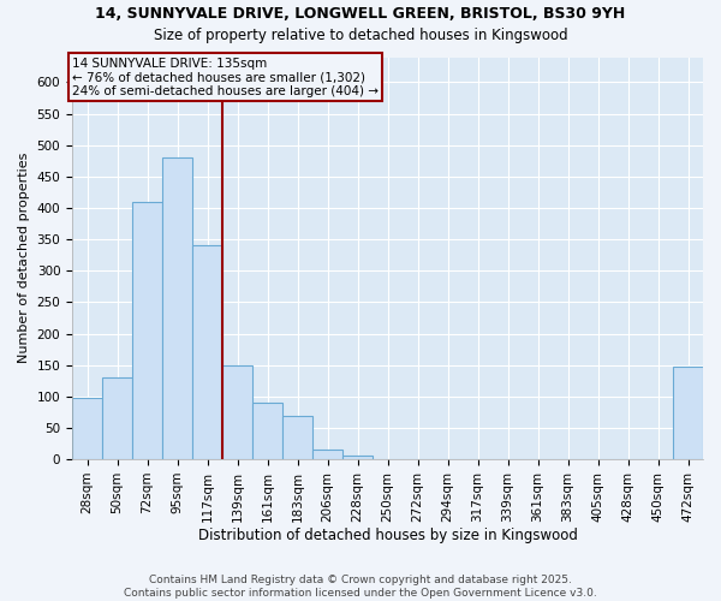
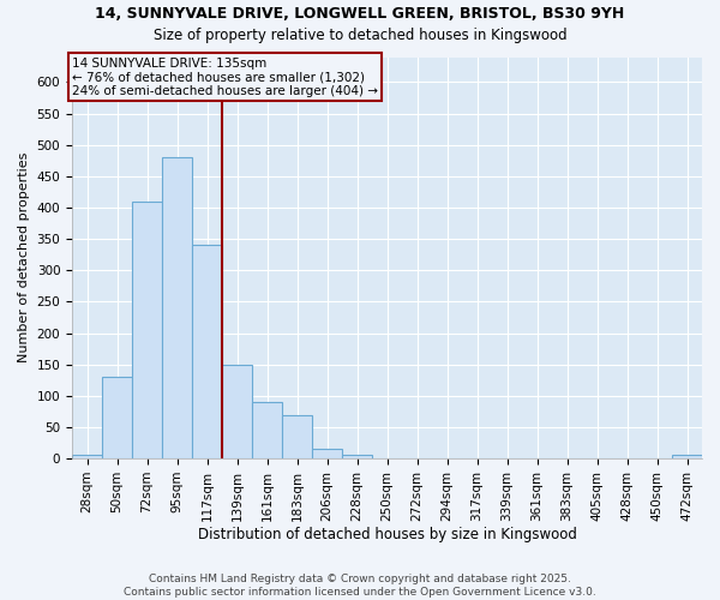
28sqm: 98 -> 5
472sqm: 148 -> 5
